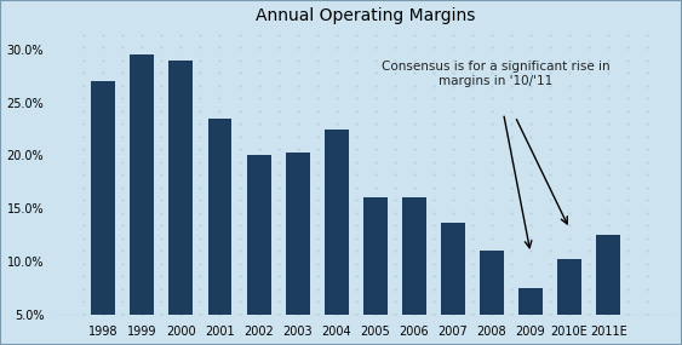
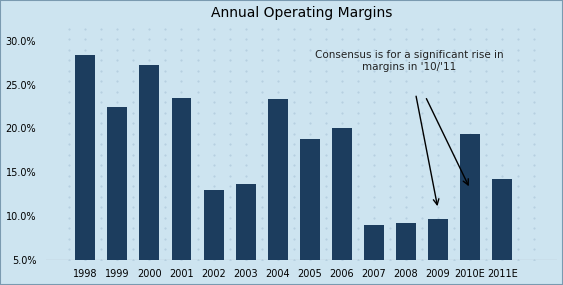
1998: 27.0% -> 28.4%
1999: 29.5% -> 22.4%
2000: 29.0% -> 27.2%
2002: 20.0% -> 13.0%
2003: 20.3% -> 13.6%
2004: 22.5% -> 23.4%
2005: 16.1% -> 18.8%
2006: 16.1% -> 20.0%
2007: 13.6% -> 9.0%
2008: 11.0% -> 9.2%
2009: 7.5% -> 9.6%
2010E: 10.2% -> 19.4%
2011E: 12.5% -> 14.2%
